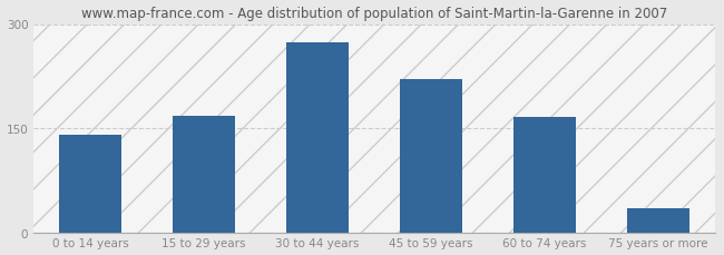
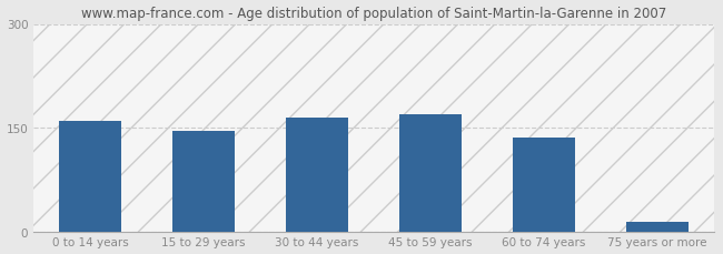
0 to 14 years: 140 -> 159
15 to 29 years: 168 -> 145
30 to 44 years: 274 -> 165
45 to 59 years: 220 -> 170
60 to 74 years: 166 -> 136
75 years or more: 34 -> 13
